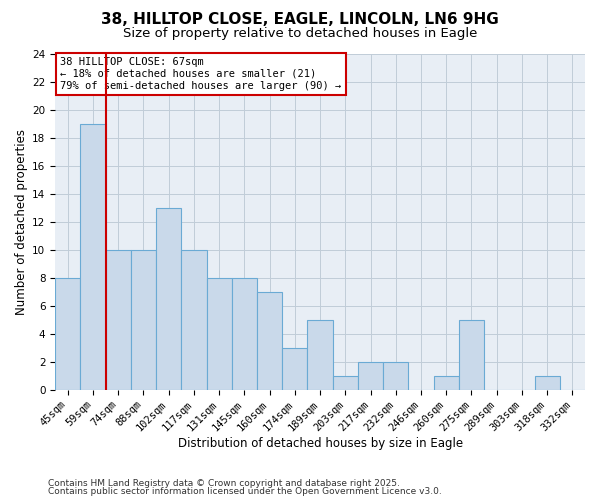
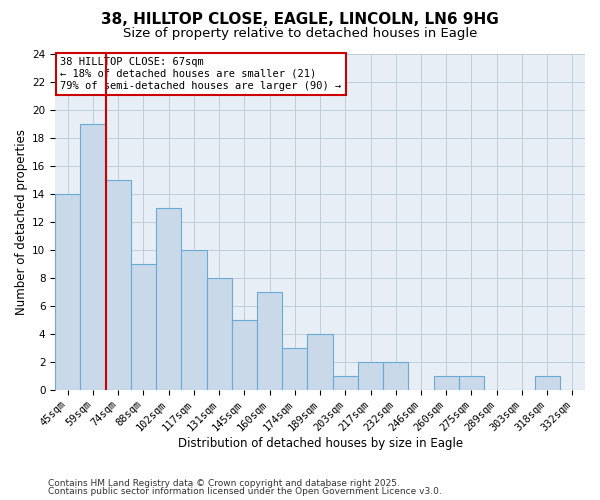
45sqm: 8 -> 14
74sqm: 10 -> 15
88sqm: 10 -> 9
145sqm: 8 -> 5
189sqm: 5 -> 4
275sqm: 5 -> 1
